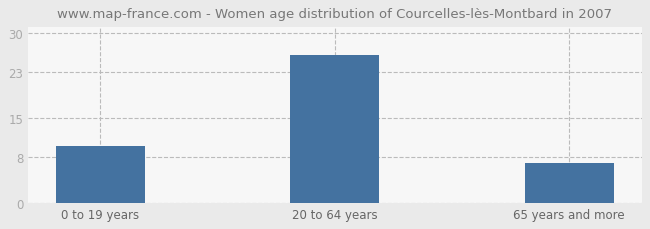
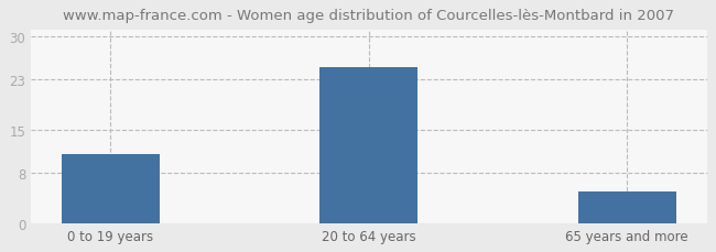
0 to 19 years: 10 -> 11
20 to 64 years: 26 -> 25
65 years and more: 7 -> 5
